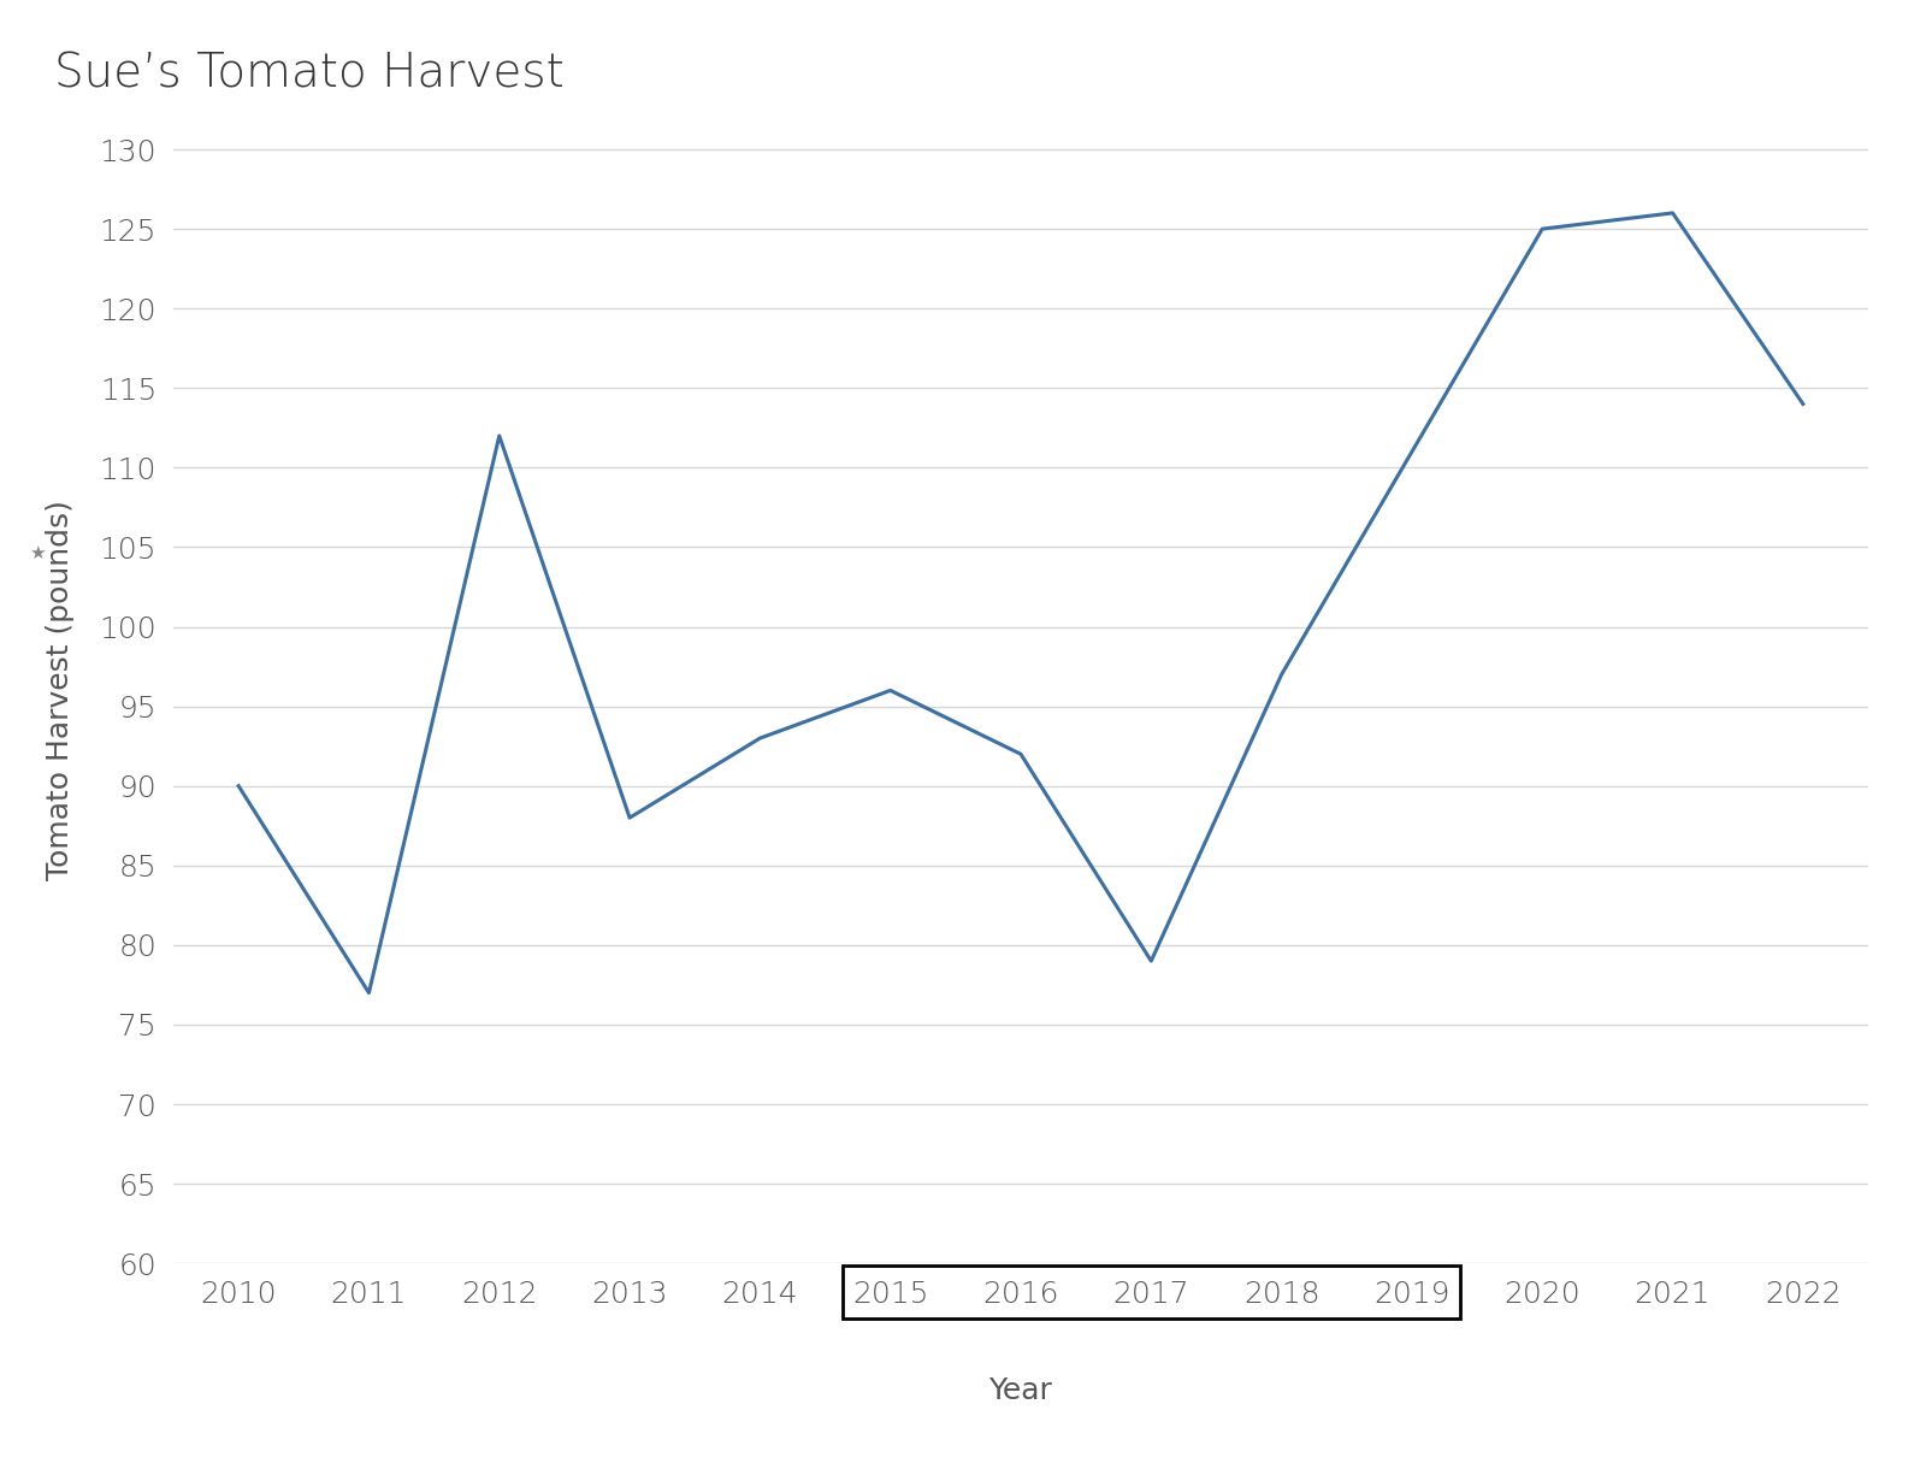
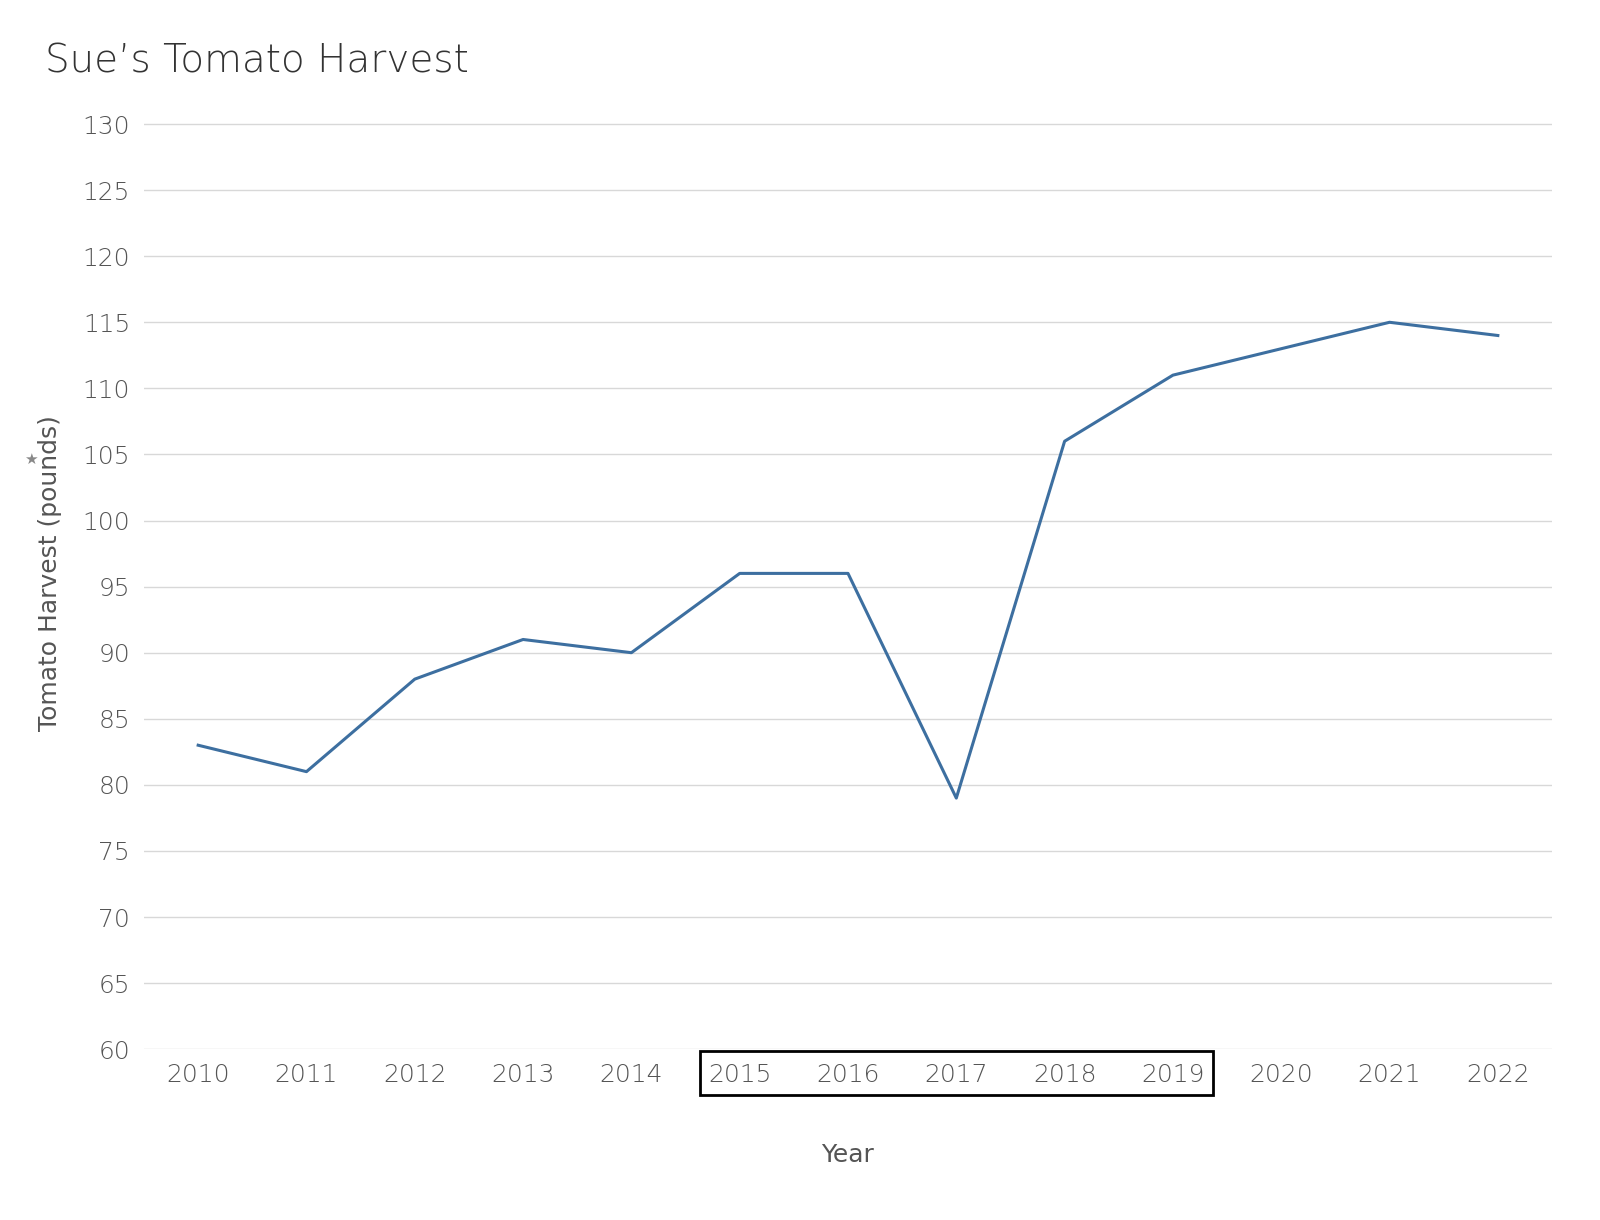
2010: 90 -> 83
2011: 77 -> 81
2012: 112 -> 88
2013: 88 -> 91
2014: 93 -> 90
2016: 92 -> 96
2018: 97 -> 106
2020: 125 -> 113
2021: 126 -> 115
